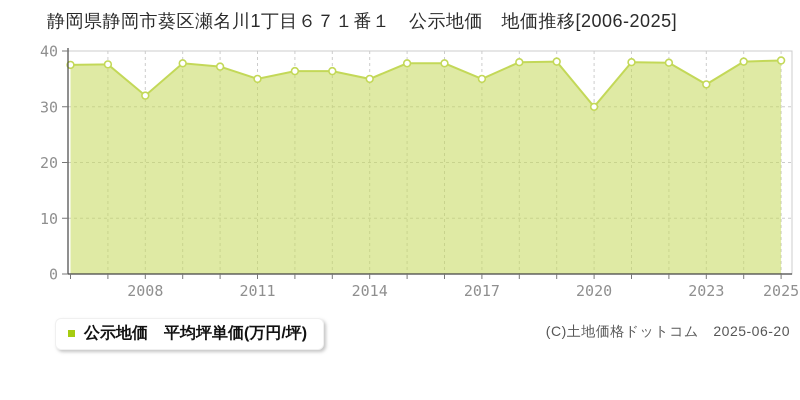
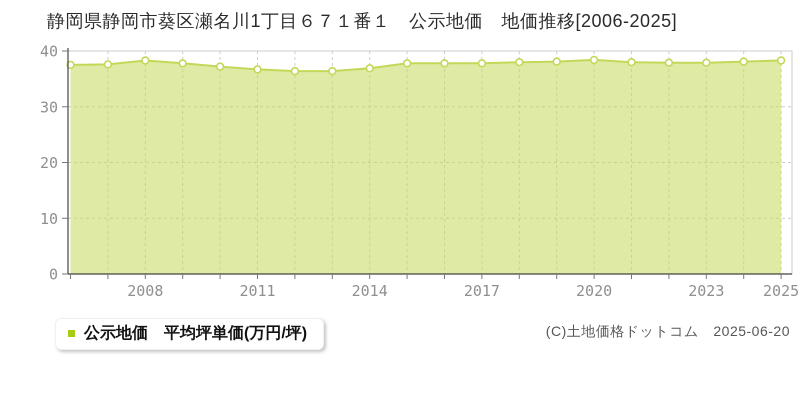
2008: 32 -> 38
2011: 35 -> 37
2014: 35 -> 37
2017: 35 -> 38
2020: 30 -> 38
2023: 34 -> 38
